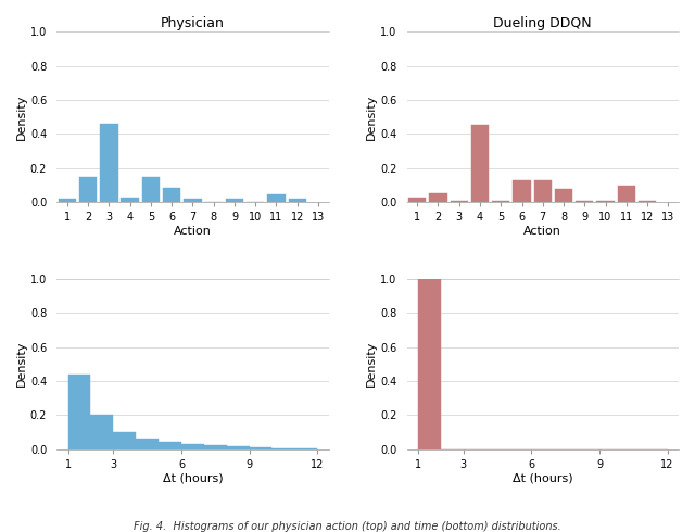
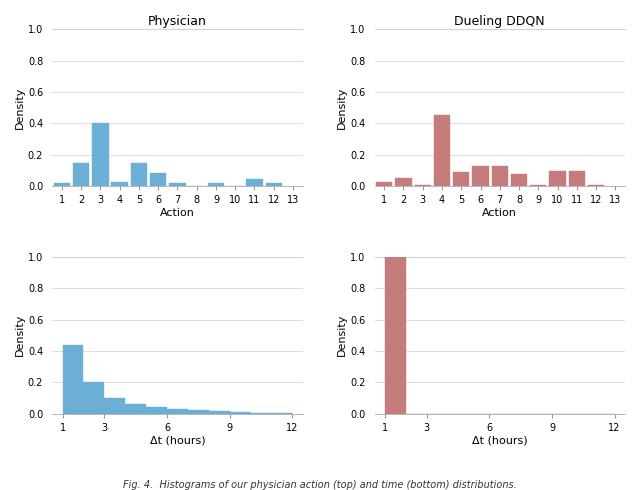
Physician/3: 0.46 -> 0.40
Dueling DDQN/5: 0.01 -> 0.09
Dueling DDQN/10: 0.01 -> 0.10
